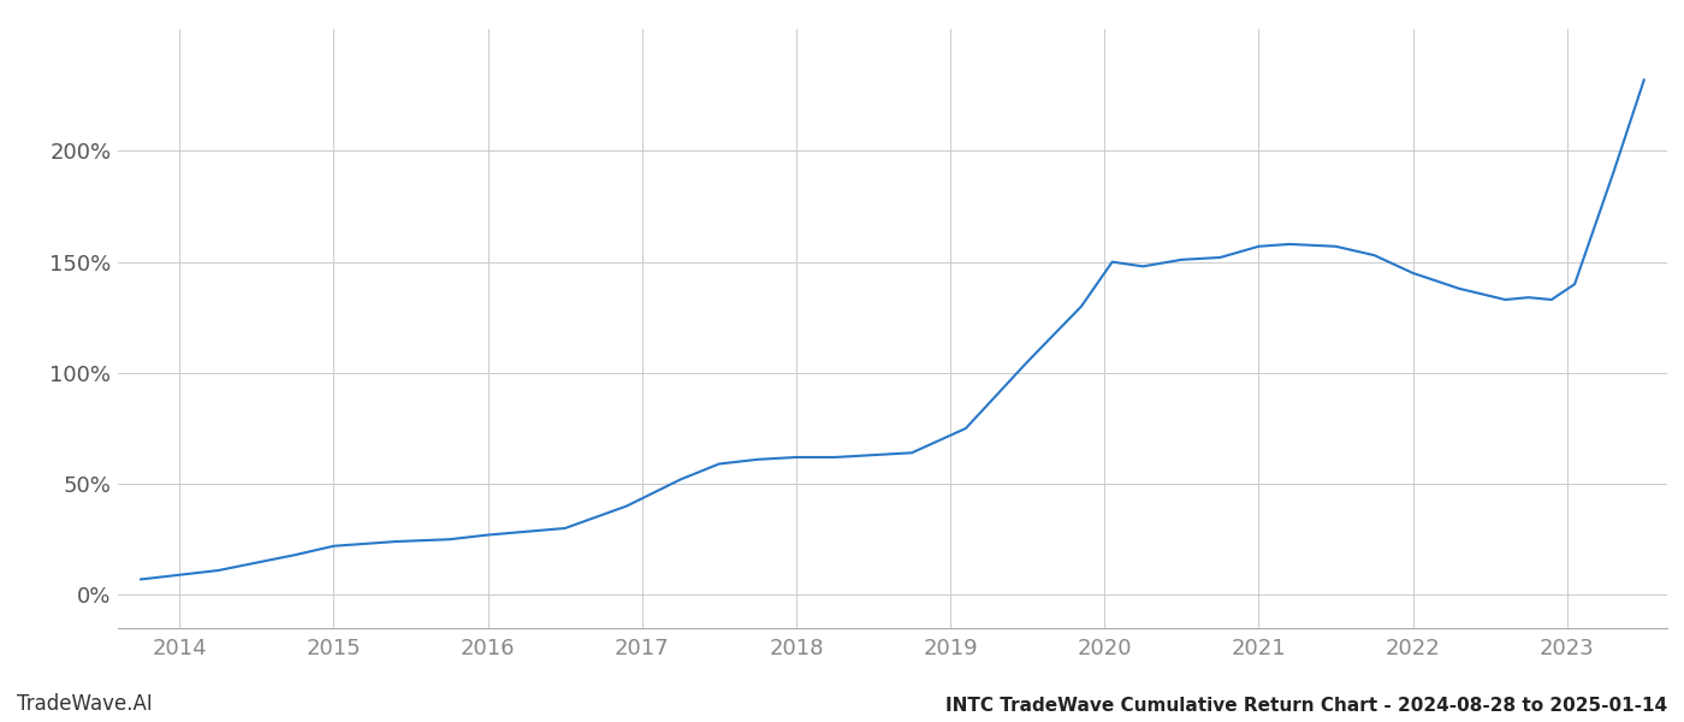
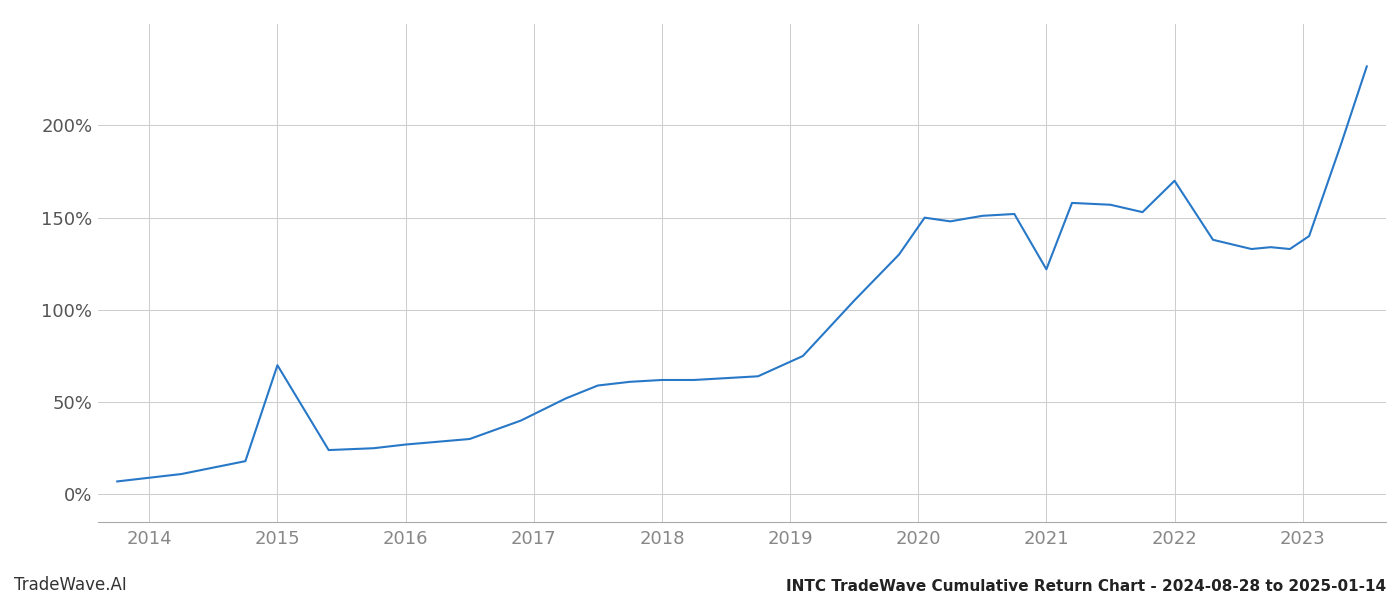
2015: 22% -> 70%
2021: 157% -> 122%
2022: 145% -> 170%
